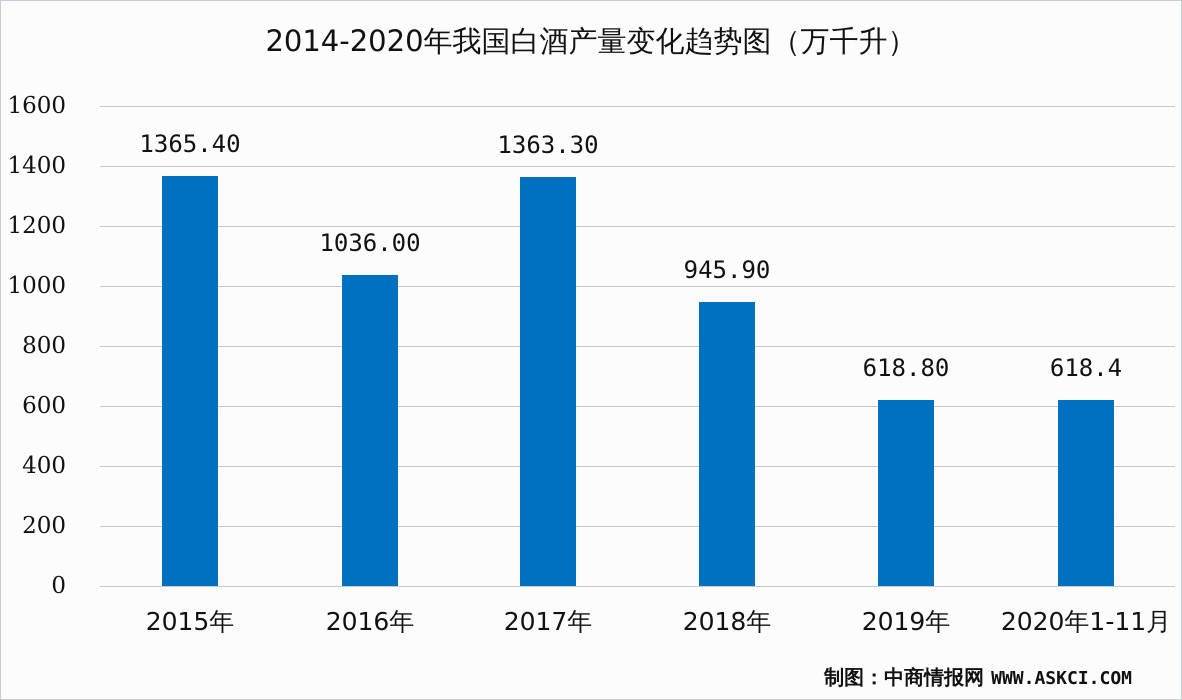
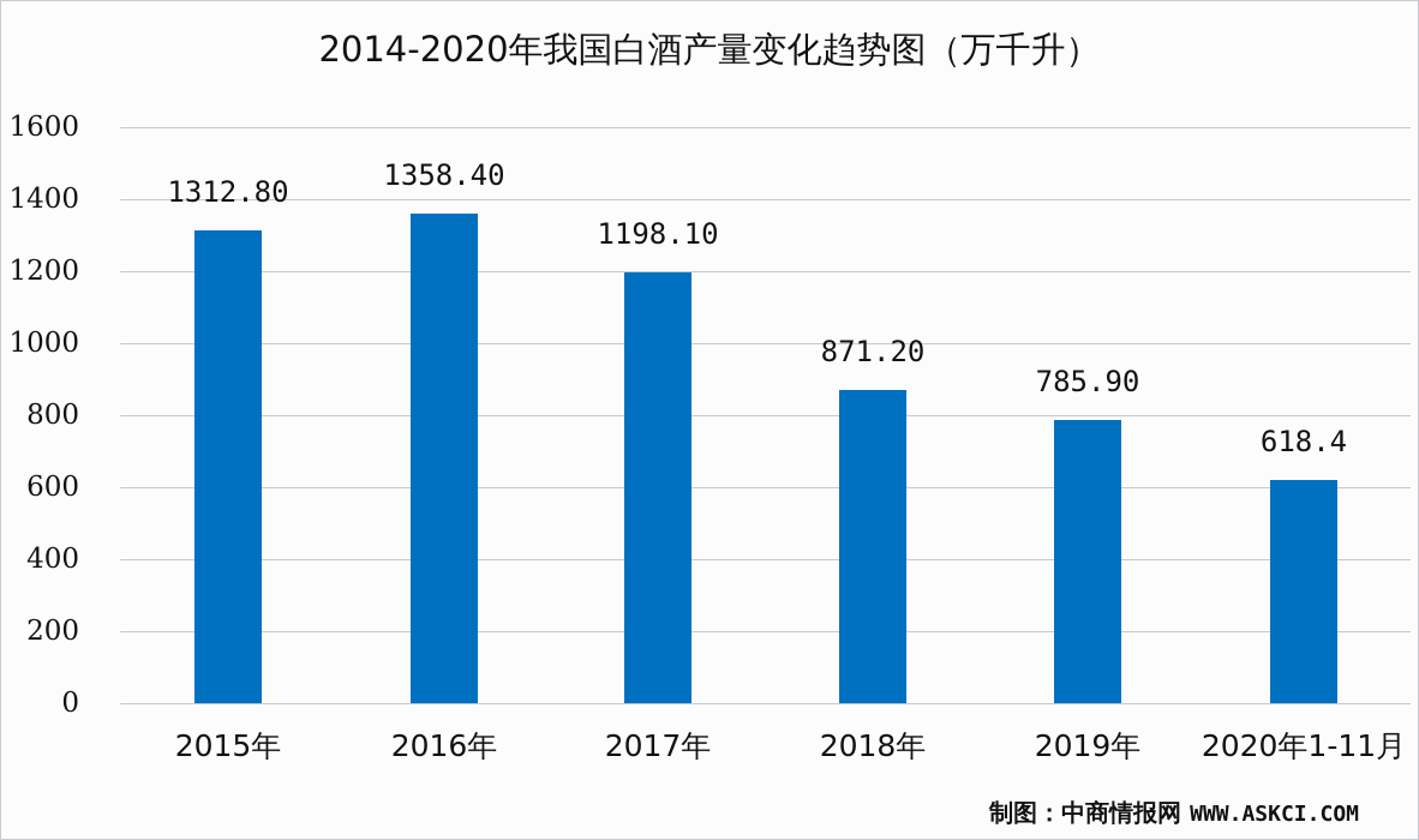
2015年: 1365.40 -> 1312.80
2016年: 1036.00 -> 1358.40
2017年: 1363.30 -> 1198.10
2018年: 945.90 -> 871.20
2019年: 618.80 -> 785.90
